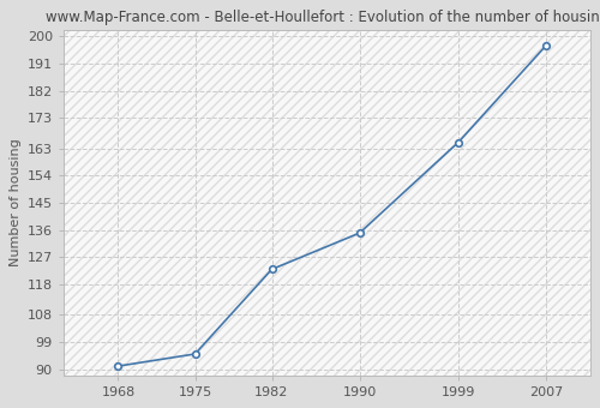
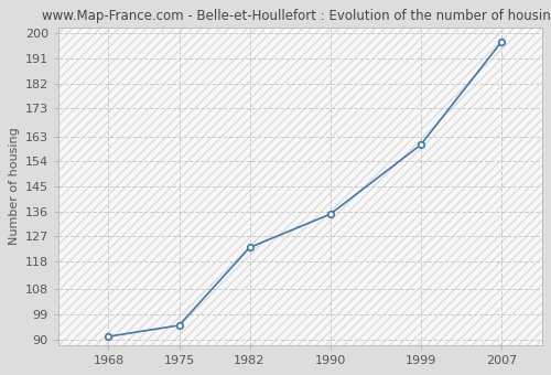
1999: 165 -> 160
